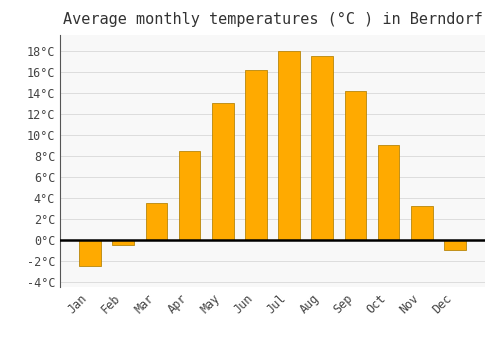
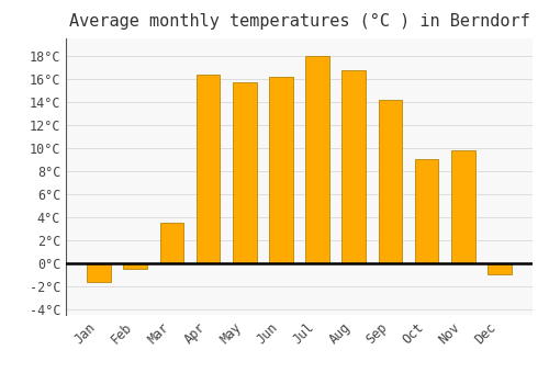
Jan: -2.5°C -> -1.6°C
Apr: 8.5°C -> 16.4°C
May: 13.0°C -> 15.7°C
Aug: 17.5°C -> 16.7°C
Nov: 3.2°C -> 9.8°C
